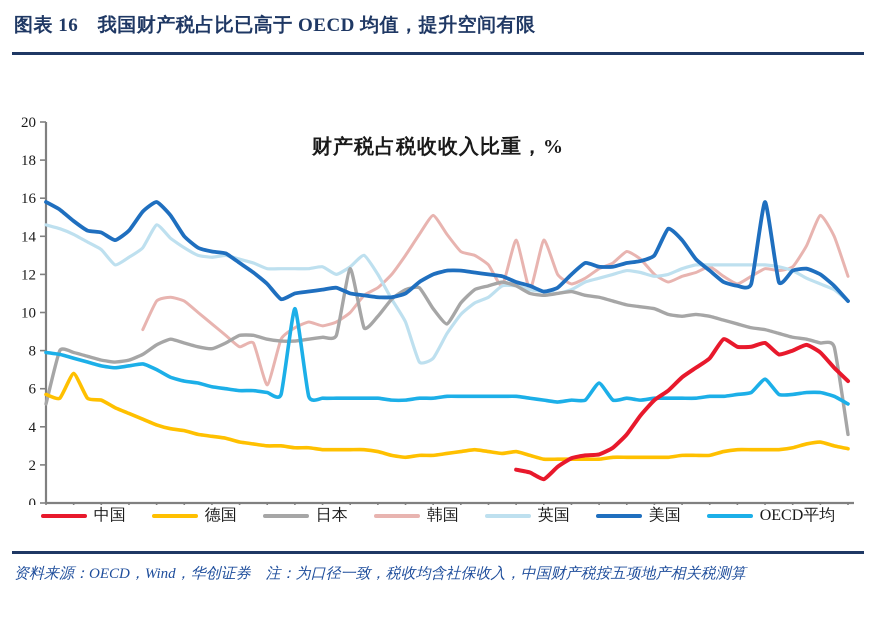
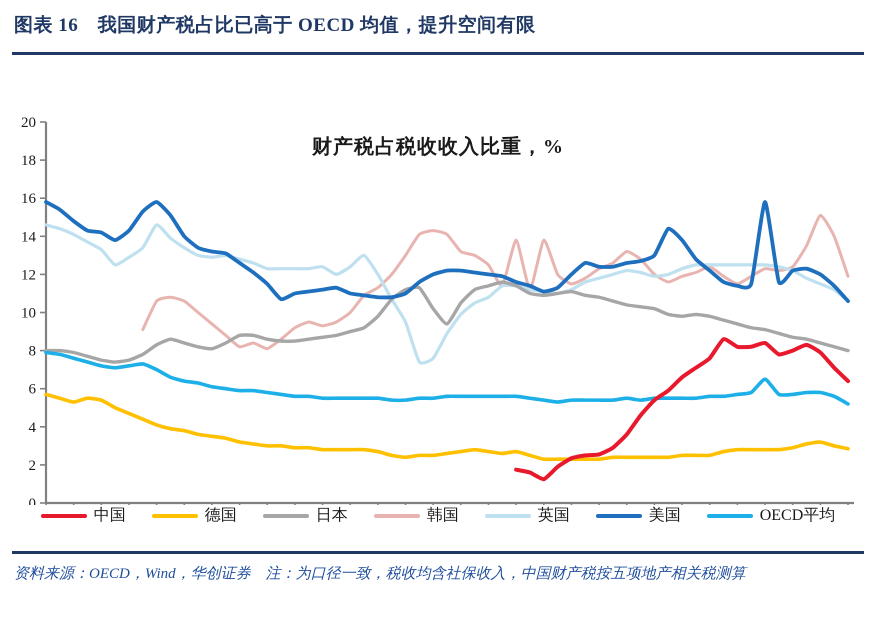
日本/1965: 5.2 -> 8.0
德国/1967: 6.8 -> 5.3
韩国/1981: 6.2 -> 8.1
OECD平均/1983: 10.2 -> 5.6
日本/1987: 12.3 -> 9.0
韩国/1993: 15.1 -> 14.3
OECD平均/2005: 6.3 -> 5.4
日本/2023: 3.6 -> 8.0
